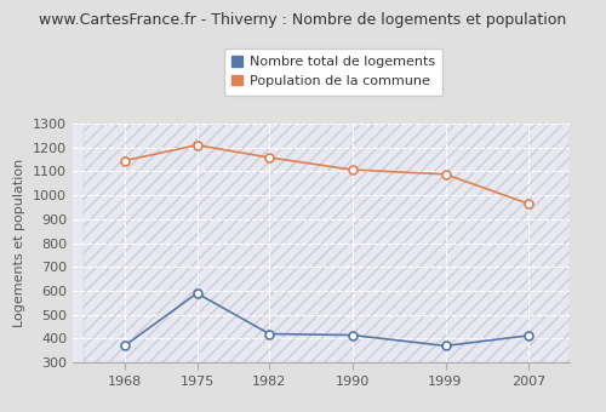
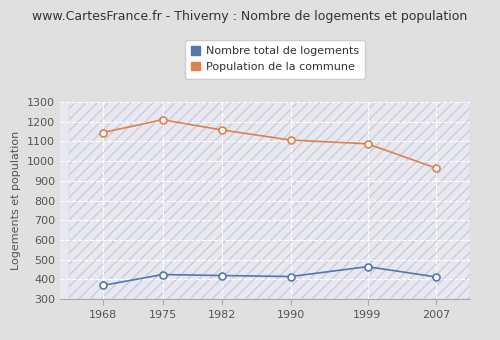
Nombre total de logements/1975: 590 -> 420
Nombre total de logements/1999: 370 -> 460
